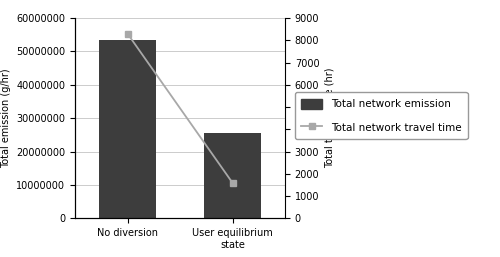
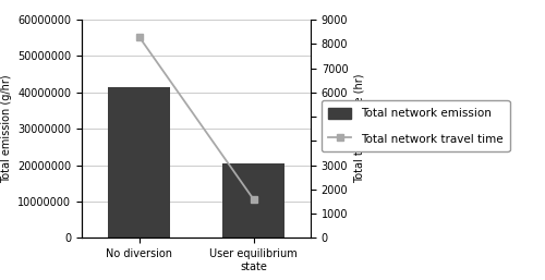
No diversion: 53500000 -> 41500000
User equilibrium state: 25500000 -> 20500000
